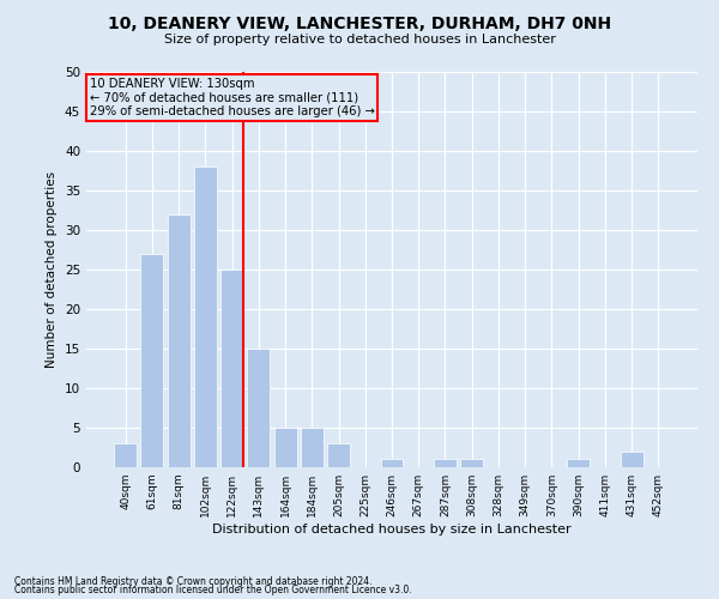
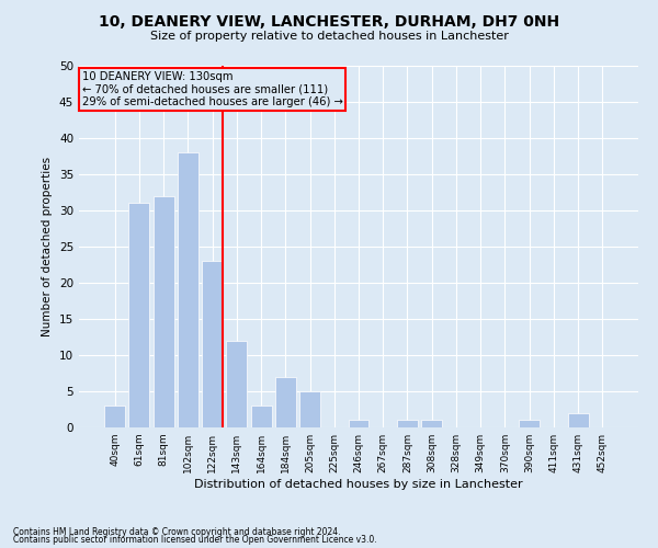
61sqm: 27 -> 31
122sqm: 25 -> 23
143sqm: 15 -> 12
164sqm: 5 -> 3
184sqm: 5 -> 7
205sqm: 3 -> 5
